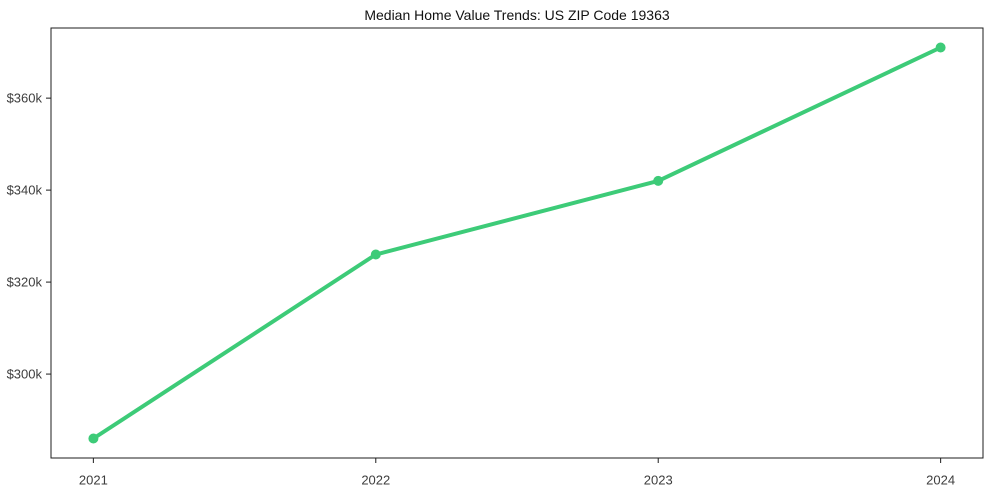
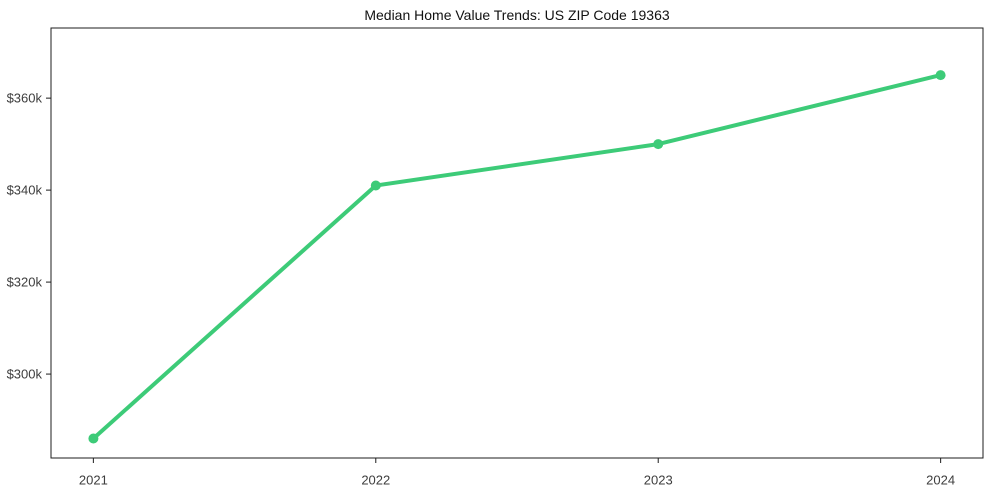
2022: $326k -> $341k
2023: $342k -> $350k
2024: $371k -> $365k
